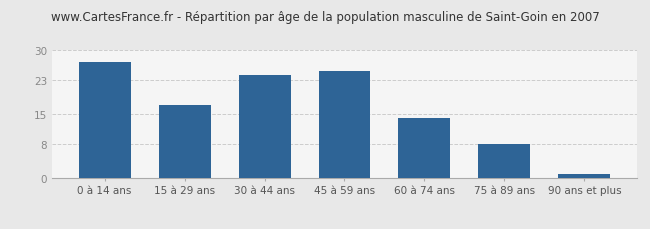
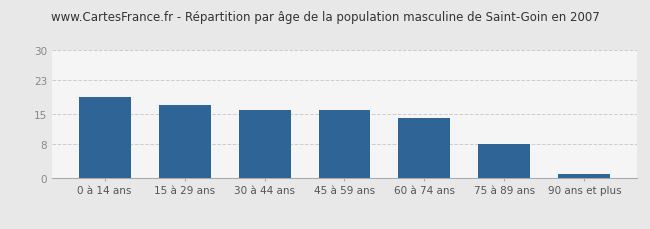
0 à 14 ans: 27 -> 19
30 à 44 ans: 24 -> 16
45 à 59 ans: 25 -> 16
